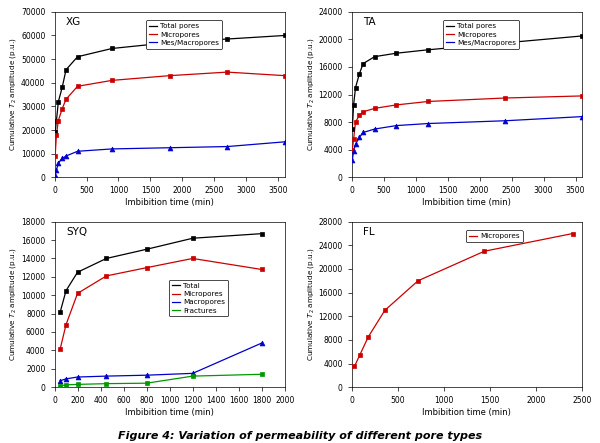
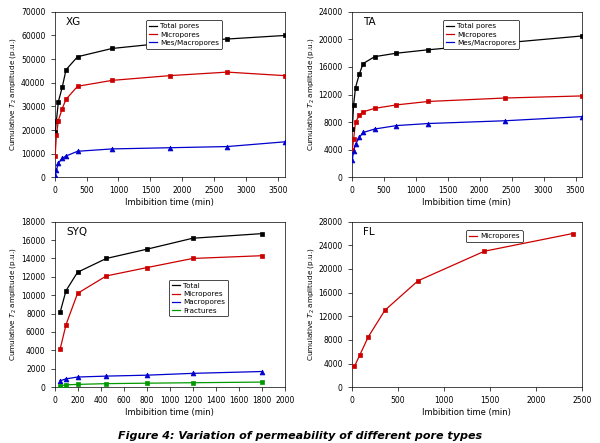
Fractures/1200: 1200 -> 500
Micropores/1800: 12800 -> 14300
Macropores/1800: 4800 -> 1700
Fractures/1800: 1400 -> 600
